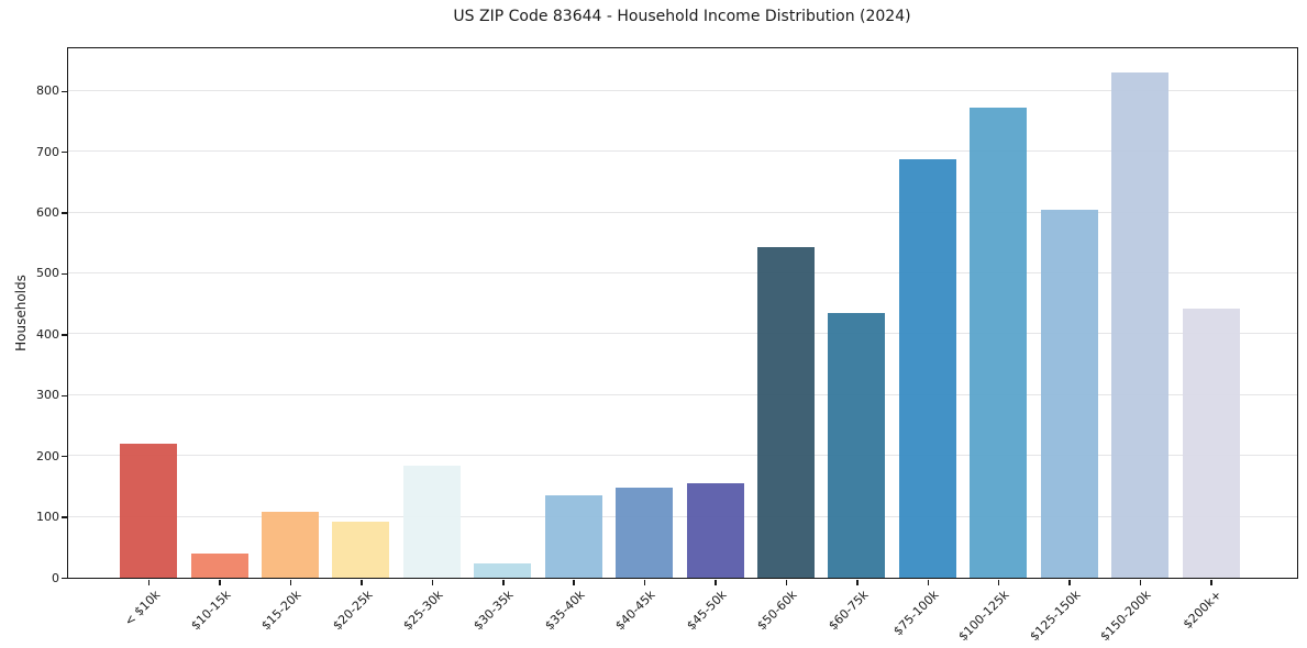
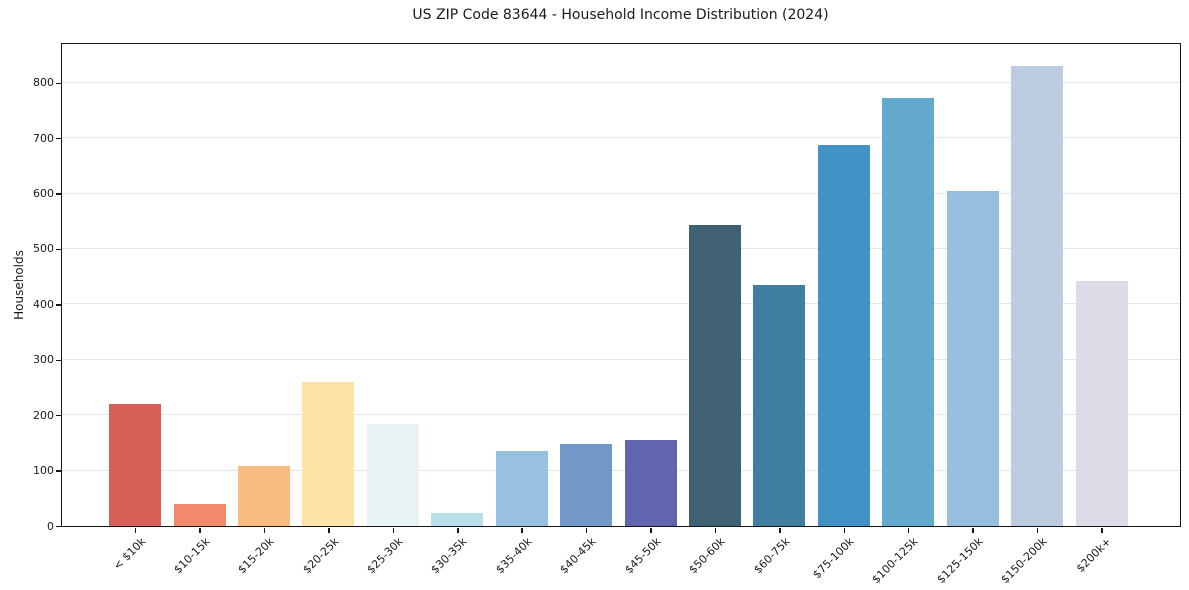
$20-25k: 90 -> 260
